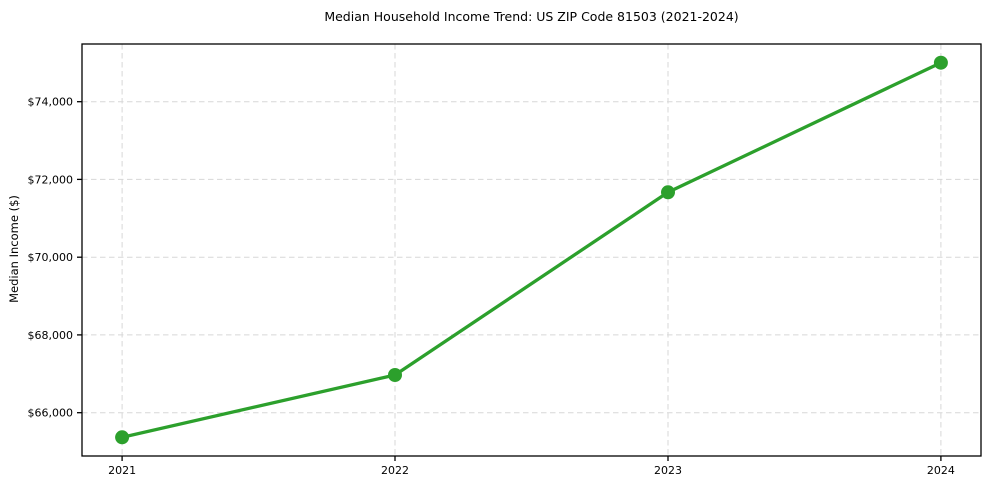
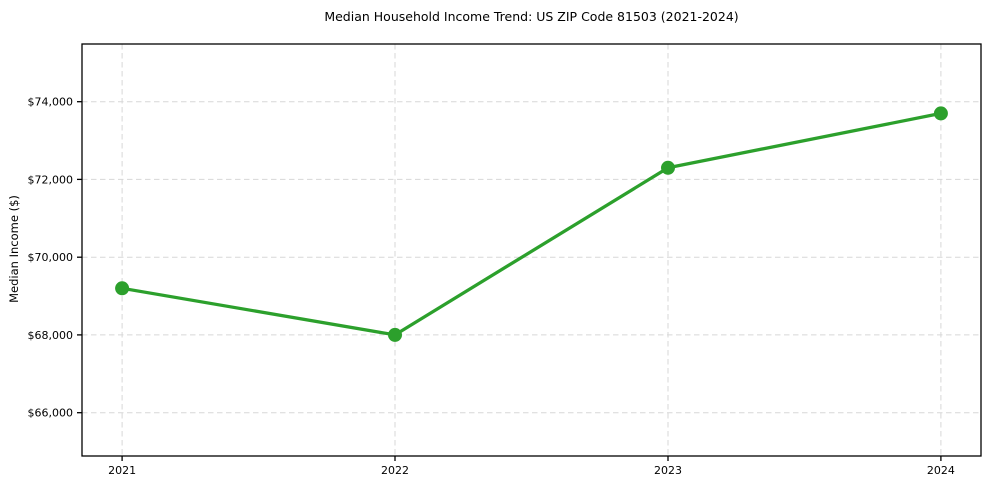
2021: $65400 -> $69200
2022: $67000 -> $68000
2023: $71700 -> $72300
2024: $75000 -> $73700
